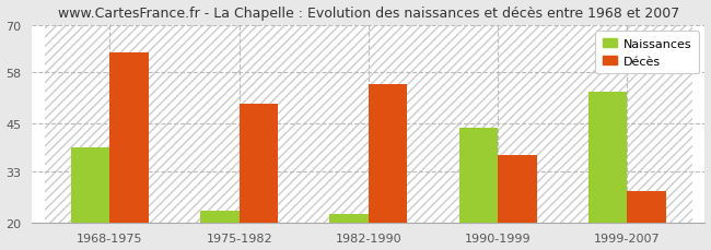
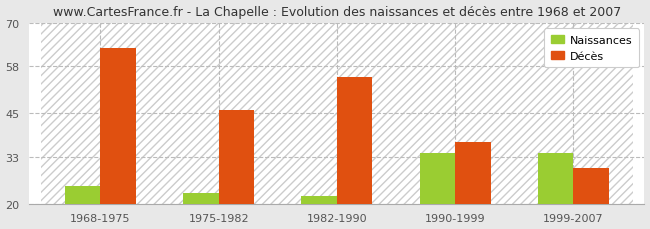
Naissances/1968-1975: 39 -> 25
Décès/1975-1982: 50 -> 46
Naissances/1990-1999: 44 -> 34
Naissances/1999-2007: 53 -> 34
Décès/1999-2007: 28 -> 30
